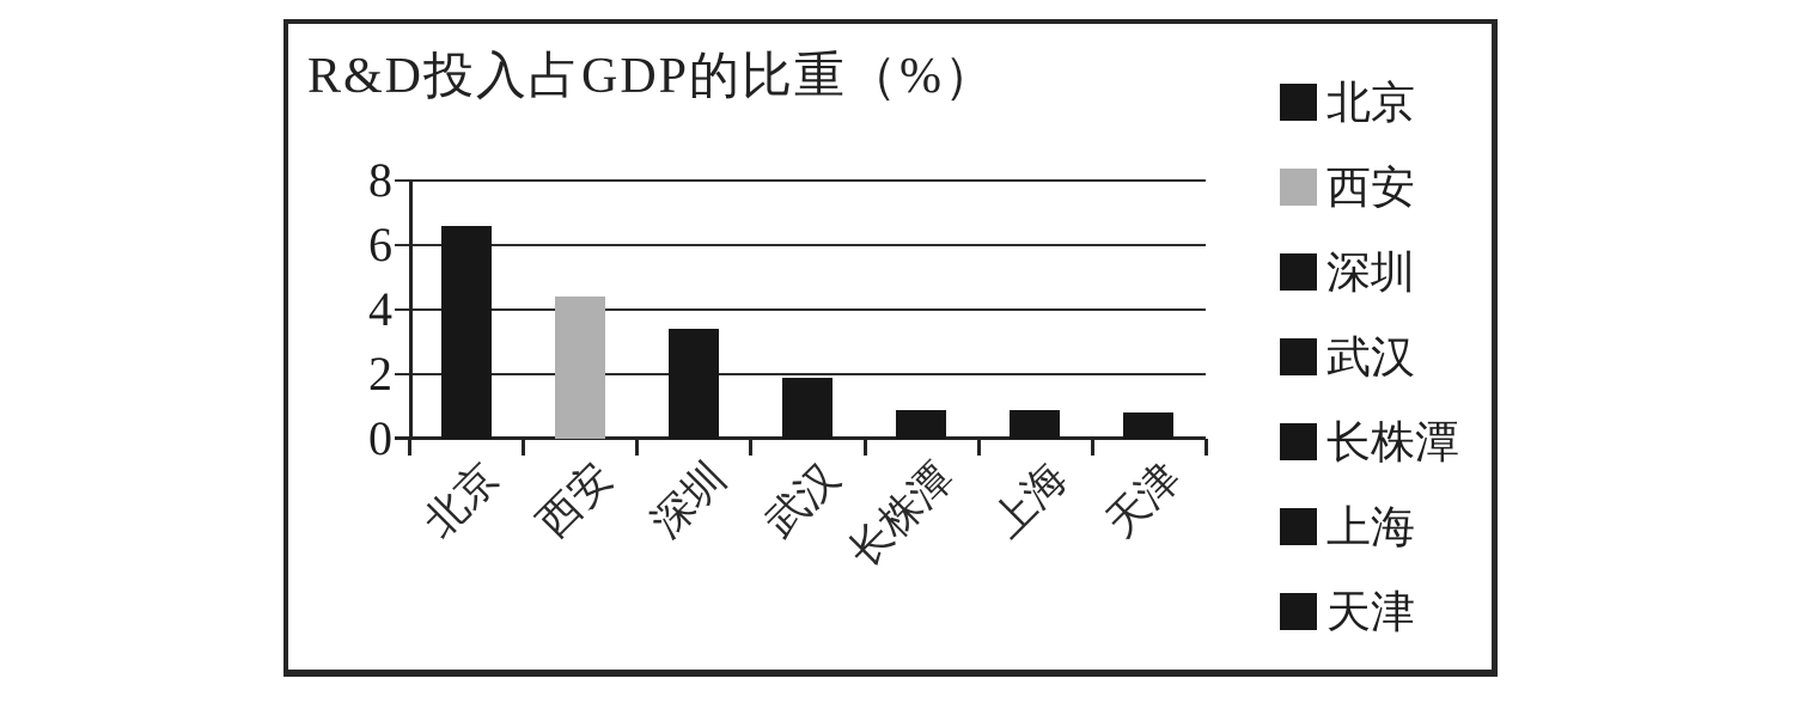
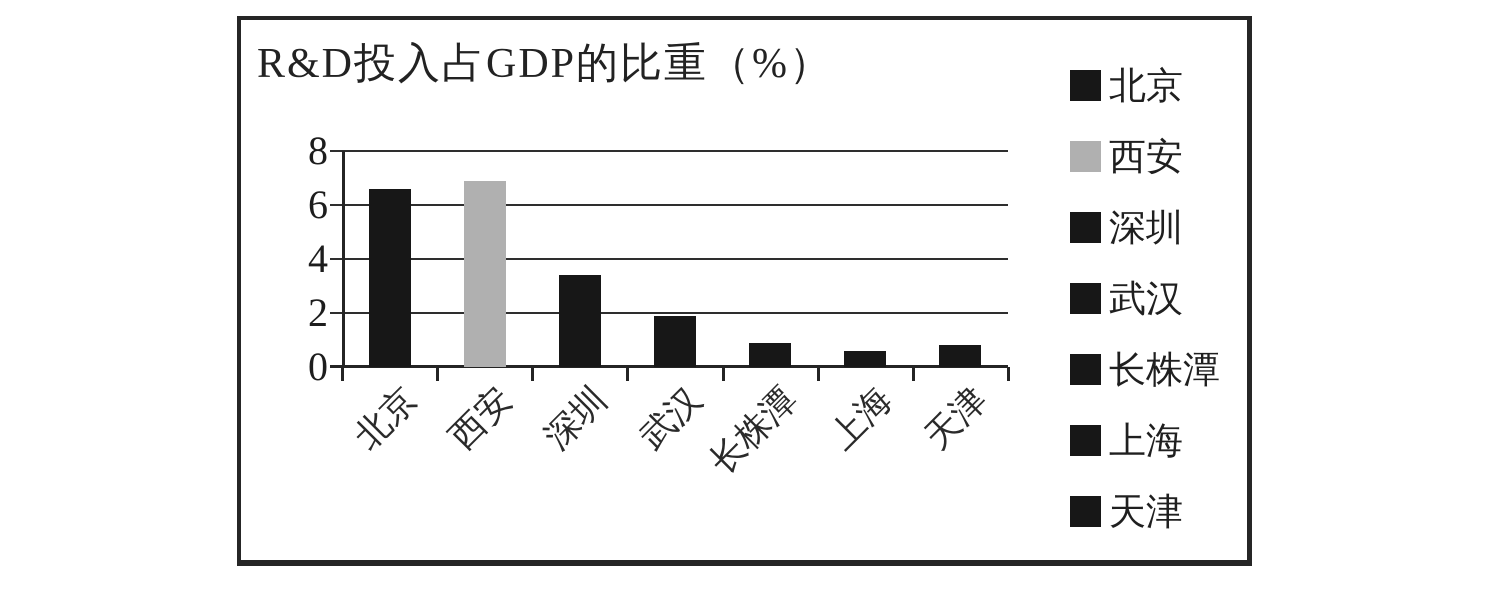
西安: 4.4 -> 6.9
上海: 0.9 -> 0.6
